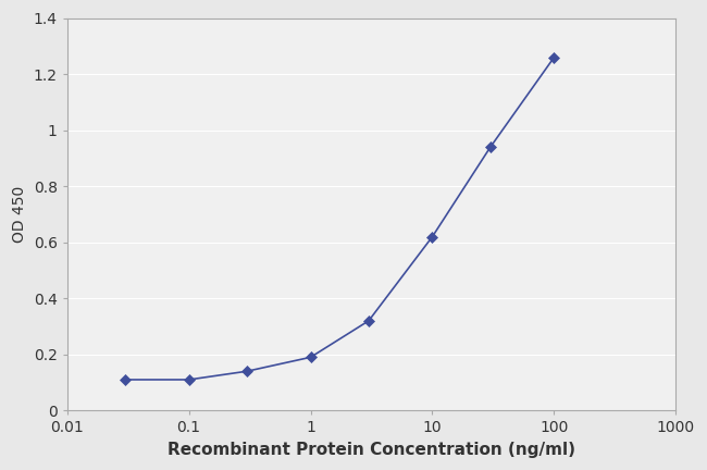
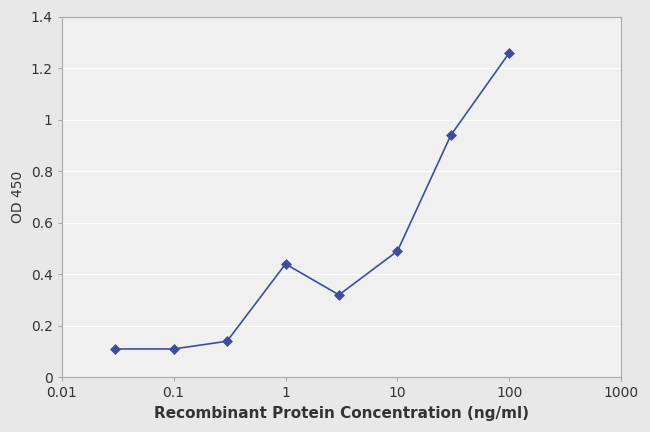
1: 0.19 -> 0.44
10: 0.62 -> 0.49
